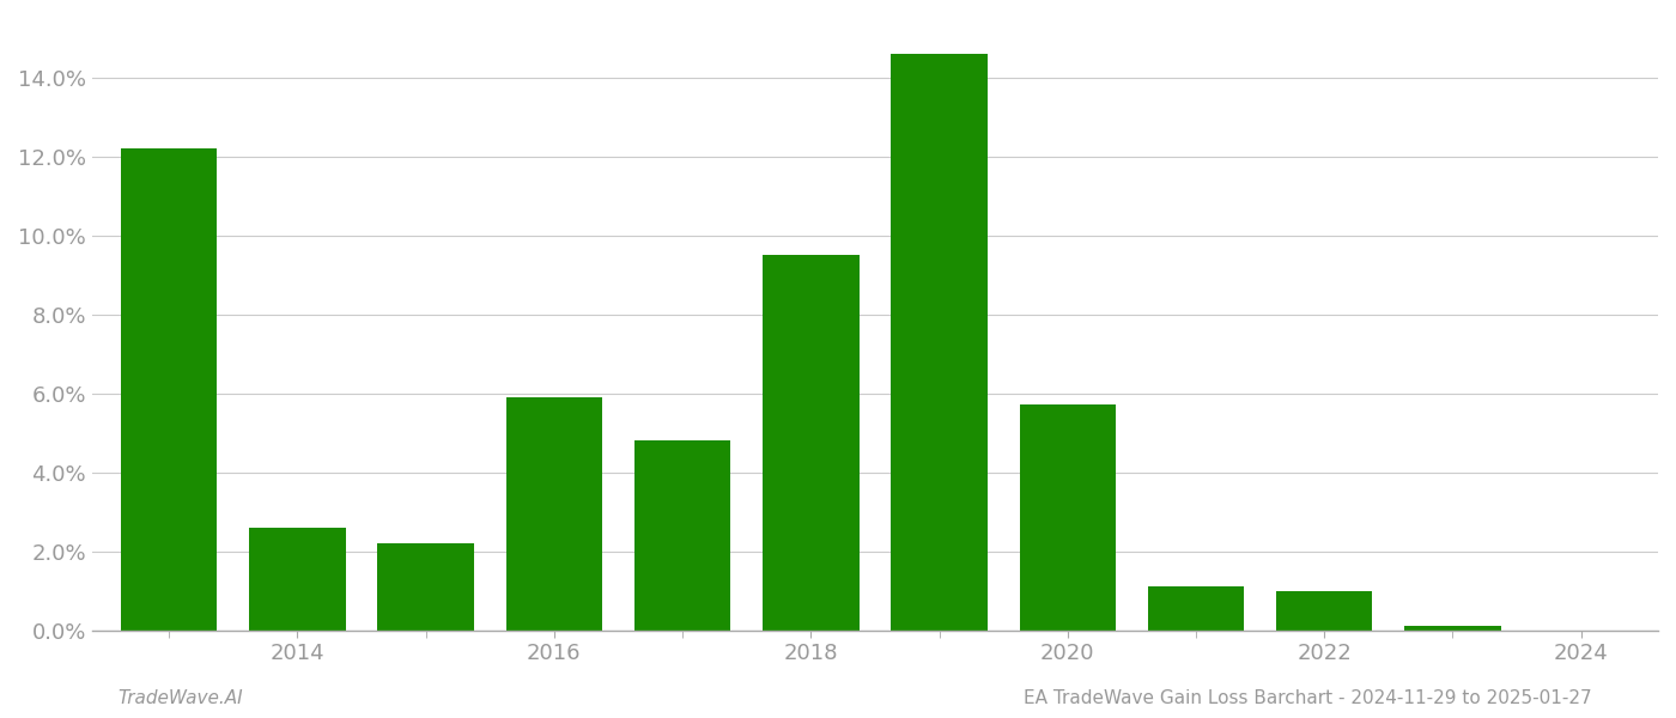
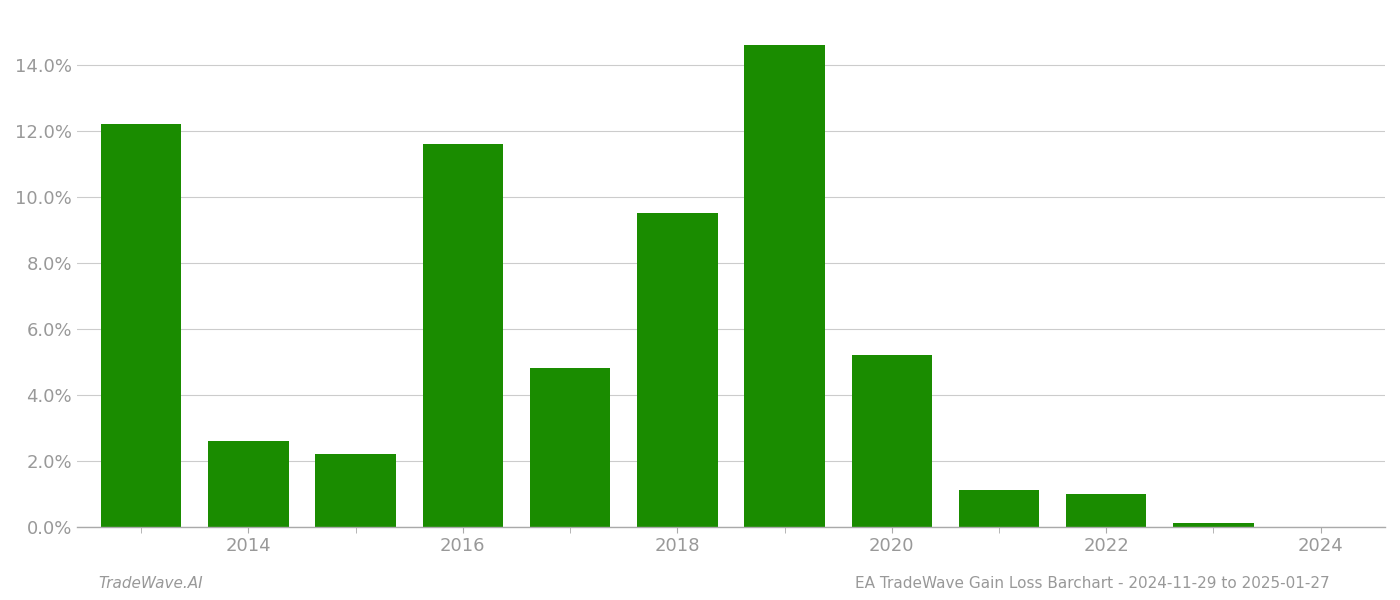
2016: 5.9% -> 11.6%
2020: 5.7% -> 5.2%
